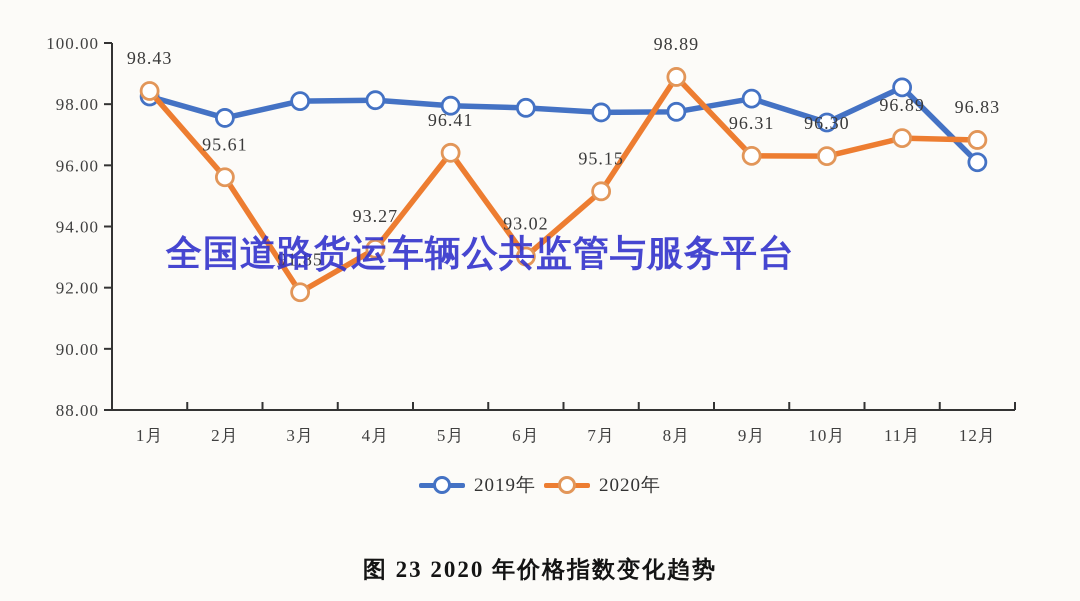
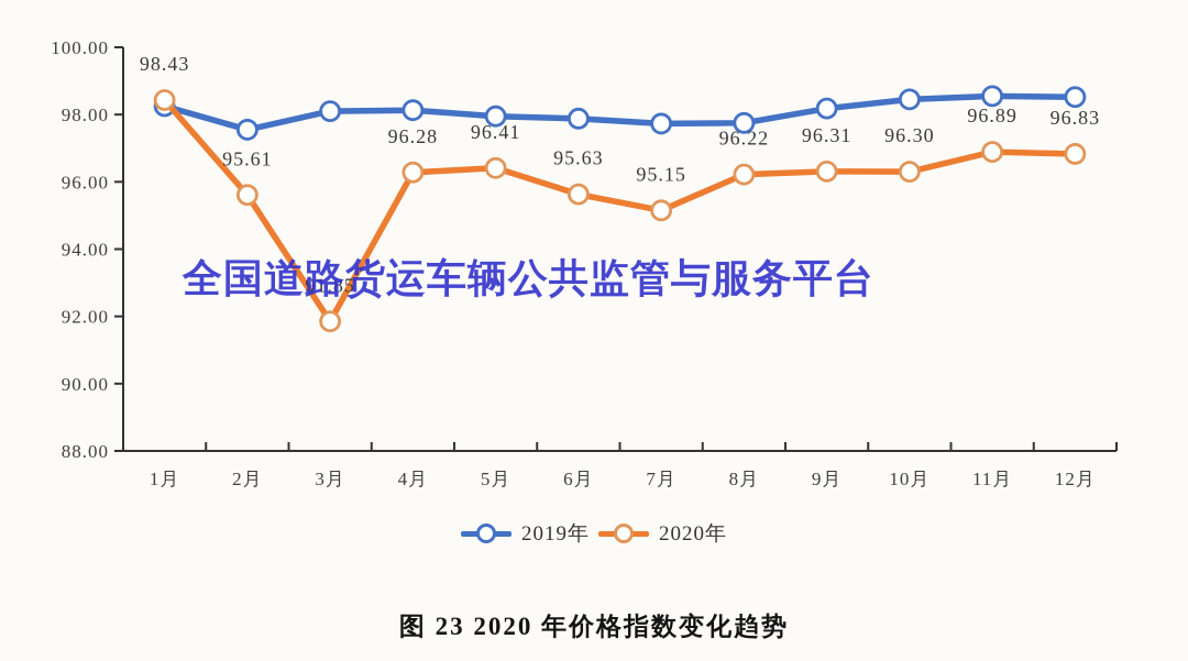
2020年/4月: 93.27 -> 96.28
2020年/6月: 93.02 -> 95.63
2020年/8月: 98.89 -> 96.22
2019年/10月: 97.4 -> 98.5
2019年/12月: 96.1 -> 98.5
